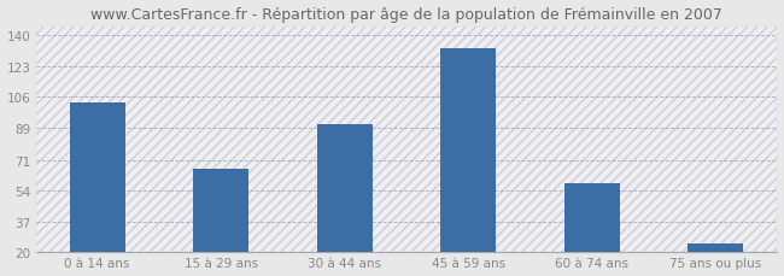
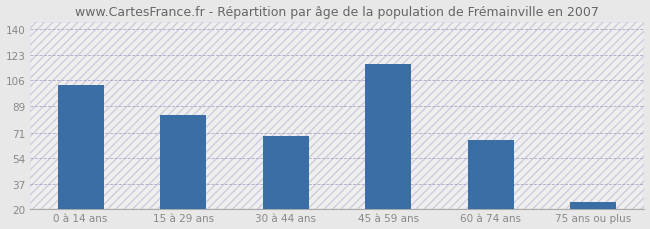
15 à 29 ans: 66 -> 83
30 à 44 ans: 91 -> 69
45 à 59 ans: 133 -> 117
60 à 74 ans: 58 -> 66
